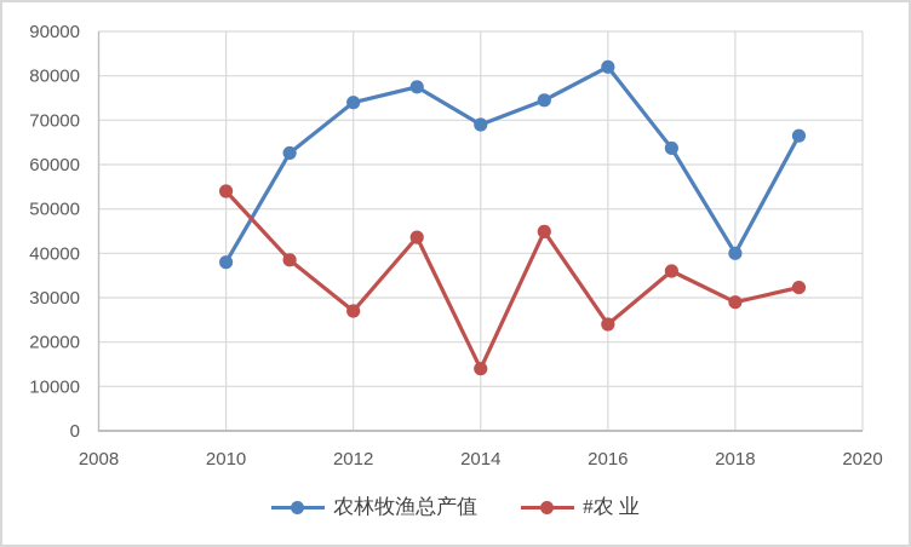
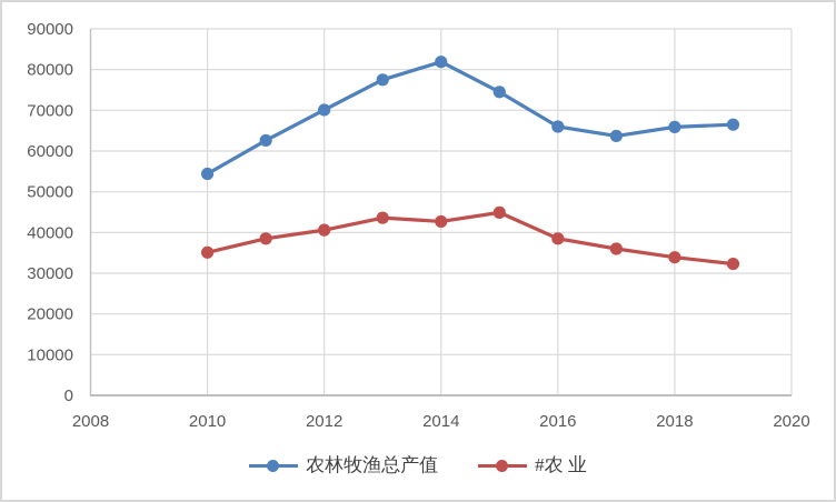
农林牧渔总产值/2010: 38000 -> 54000
#农 业/2010: 54000 -> 35000
农林牧渔总产值/2012: 74000 -> 70000
#农 业/2012: 27000 -> 41000
农林牧渔总产值/2014: 69000 -> 82000
#农 业/2014: 14000 -> 43000
农林牧渔总产值/2016: 82000 -> 66000
#农 业/2016: 24000 -> 38000
农林牧渔总产值/2018: 40000 -> 66000
#农 业/2018: 29000 -> 34000
